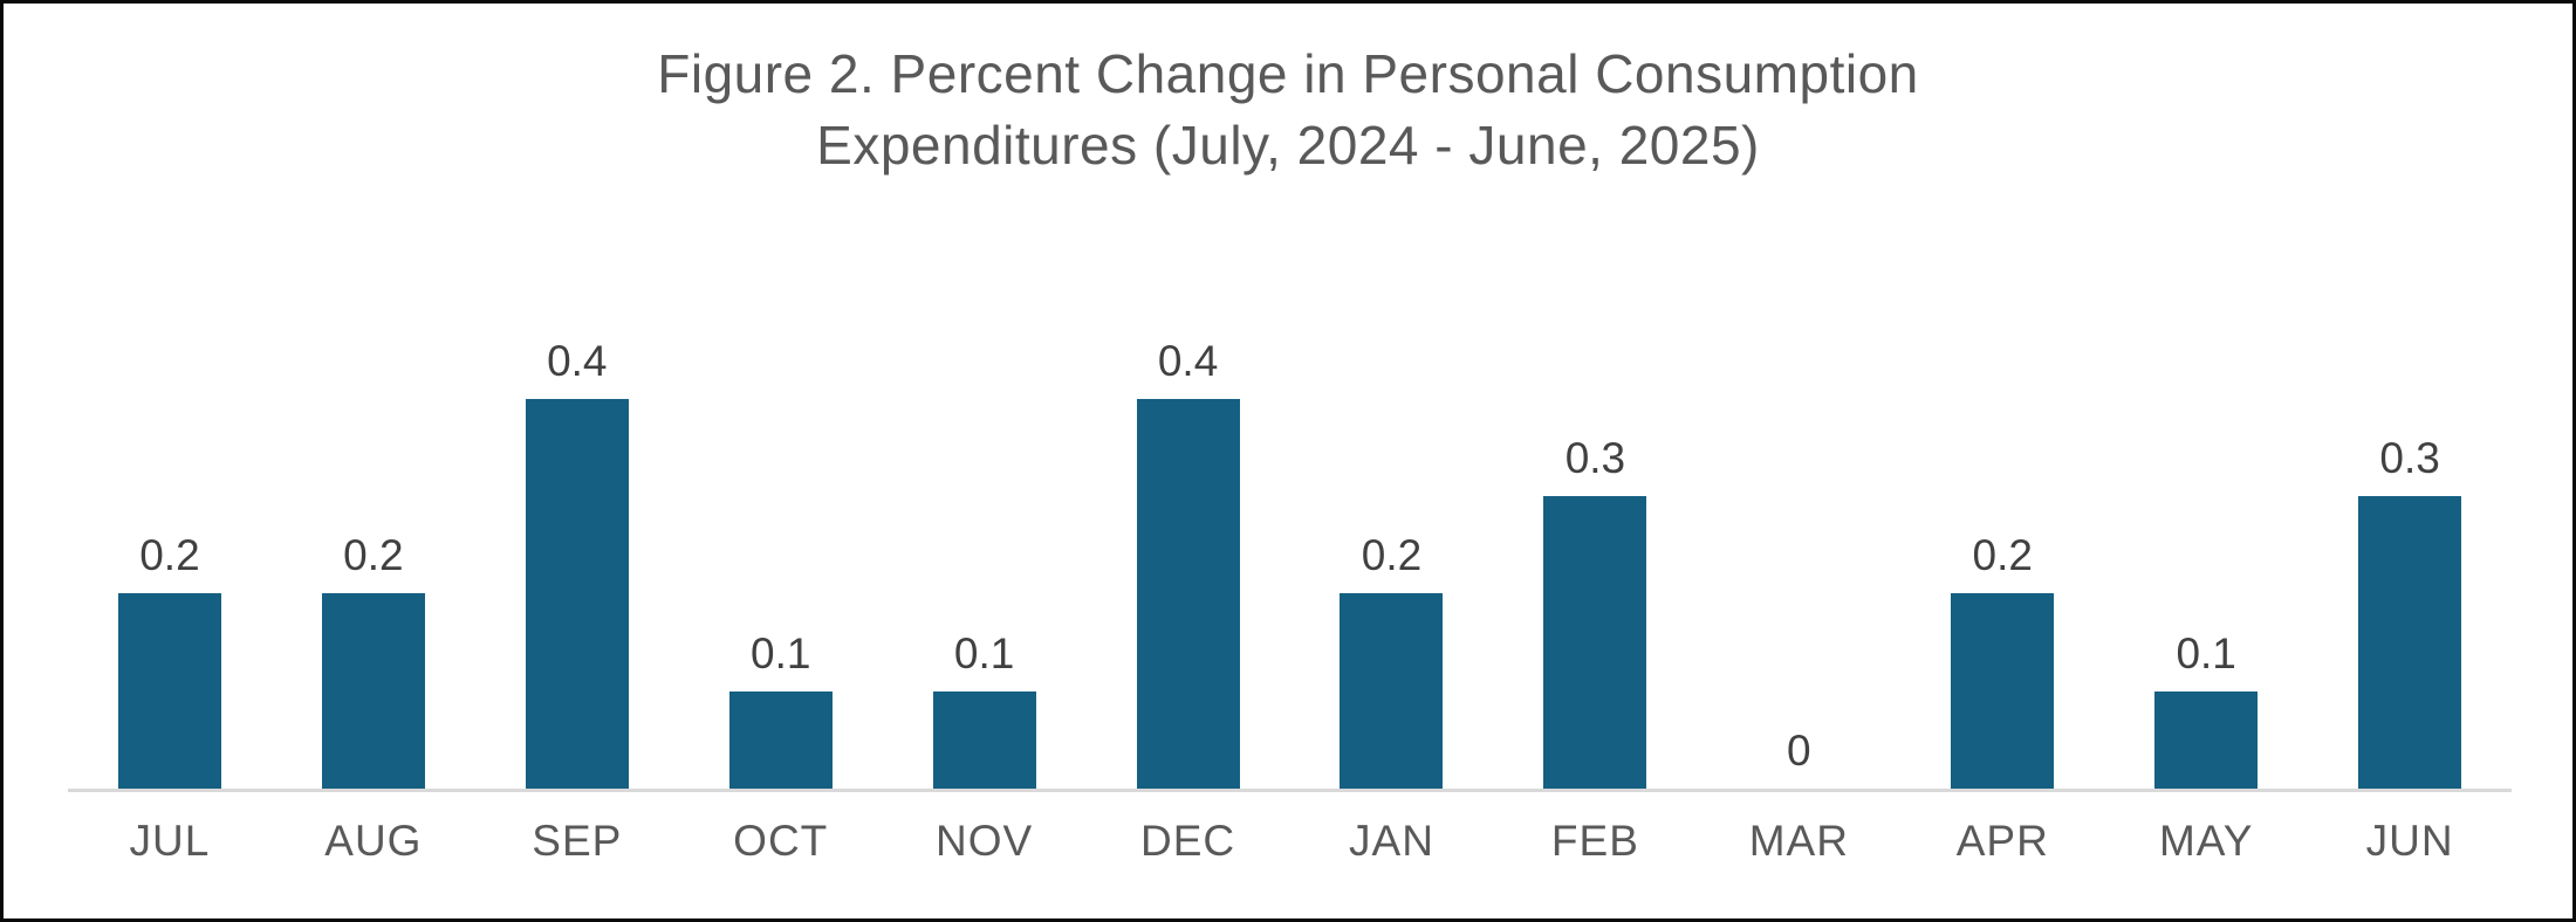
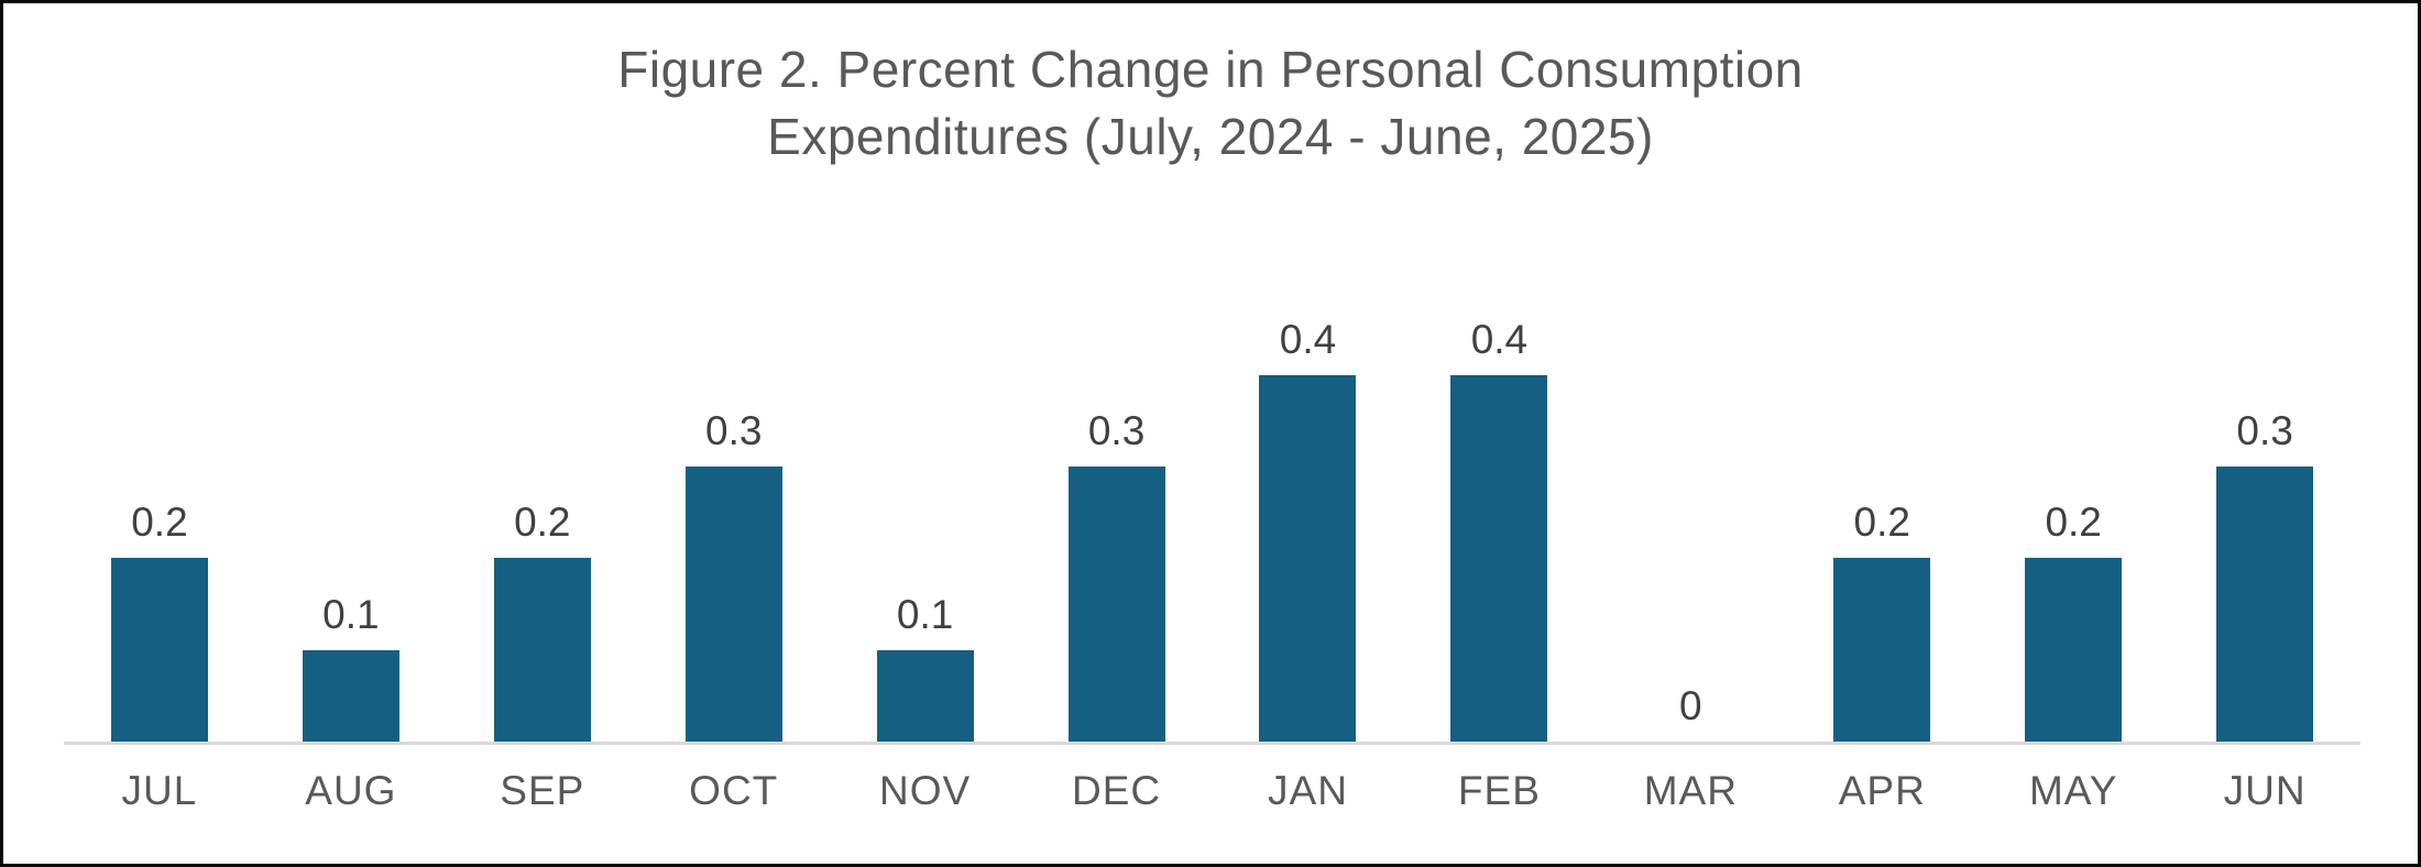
AUG: 0.2 -> 0.1
SEP: 0.4 -> 0.2
OCT: 0.1 -> 0.3
DEC: 0.4 -> 0.3
JAN: 0.2 -> 0.4
FEB: 0.3 -> 0.4
MAY: 0.1 -> 0.2
